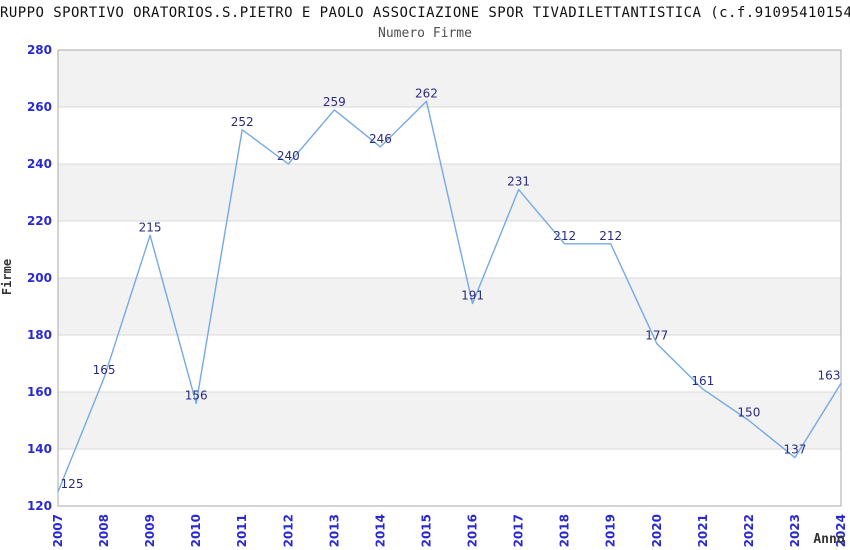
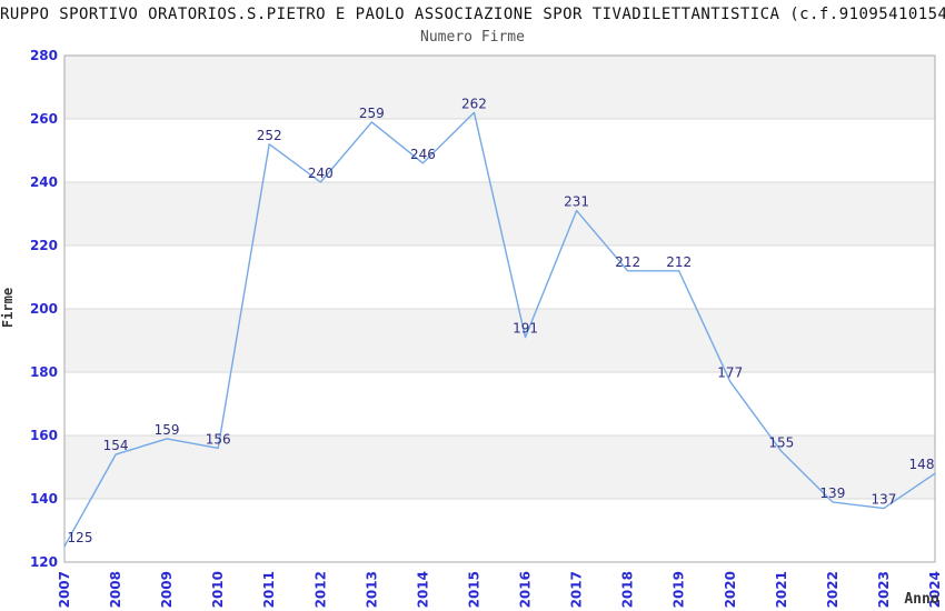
2008: 165 -> 154
2009: 215 -> 159
2021: 161 -> 155
2022: 150 -> 139
2024: 163 -> 148
